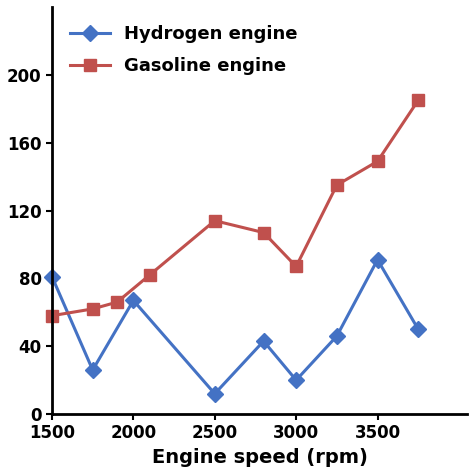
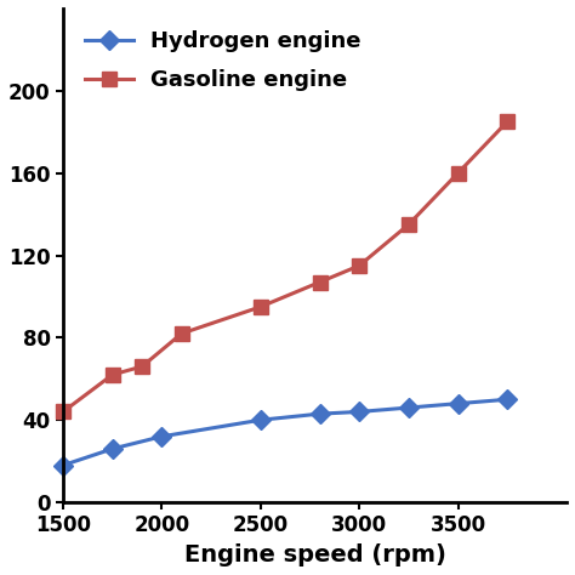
Hydrogen engine/1500: 81 -> 18
Gasoline engine/1500: 58 -> 44
Hydrogen engine/2000: 67 -> 32
Hydrogen engine/2500: 12 -> 40
Gasoline engine/2500: 114 -> 95
Hydrogen engine/3000: 20 -> 44
Gasoline engine/3000: 87 -> 115
Hydrogen engine/3500: 91 -> 48
Gasoline engine/3500: 149 -> 160
